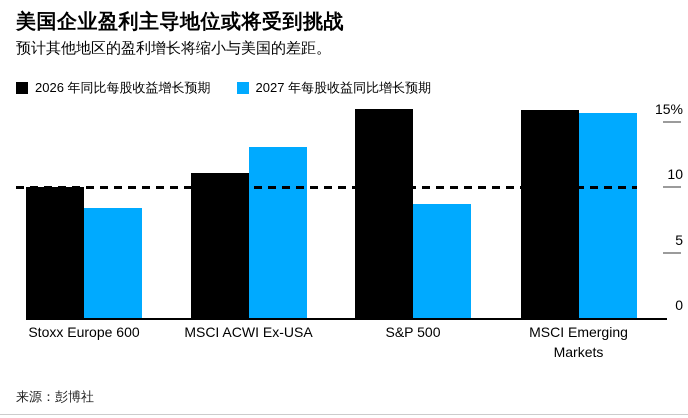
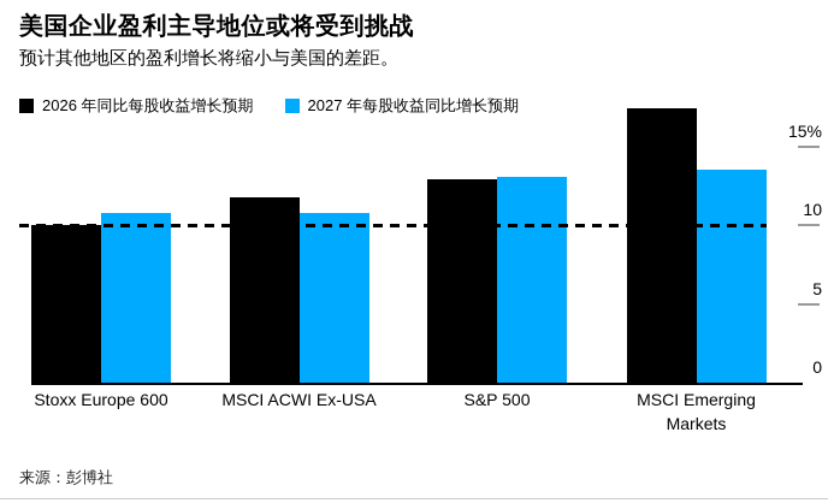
2027 年每股收益同比增长预期/Stoxx Europe 600: 8.4% -> 10.8%
2026 年同比每股收益增长预期/MSCI ACWI Ex-USA: 11.1% -> 11.8%
2027 年每股收益同比增长预期/MSCI ACWI Ex-USA: 13.1% -> 10.8%
2026 年同比每股收益增长预期/S&P 500: 16.0% -> 12.9%
2027 年每股收益同比增长预期/S&P 500: 8.7% -> 13.1%
2026 年同比每股收益增长预期/MSCI Emerging Markets: 15.9% -> 17.4%
2027 年每股收益同比增长预期/MSCI Emerging Markets: 15.7% -> 13.5%
